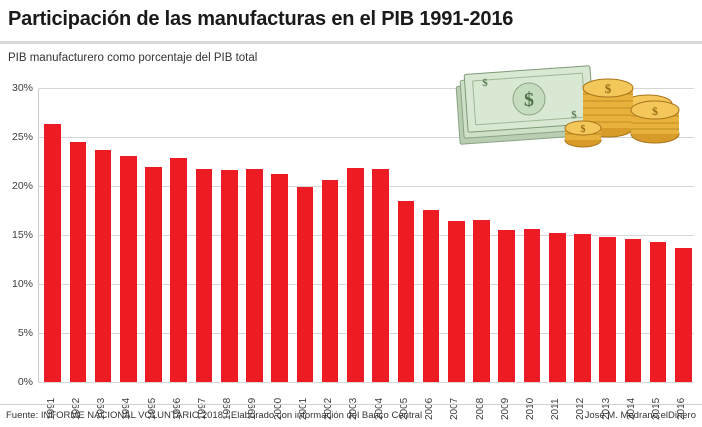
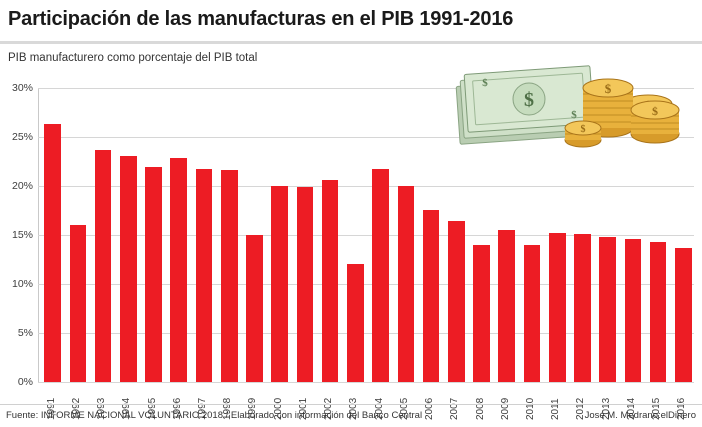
1992: 24% -> 16%
1999: 22% -> 15%
2000: 21% -> 20%
2003: 22% -> 12%
2005: 18% -> 20%
2008: 16% -> 14%
2010: 16% -> 14%
